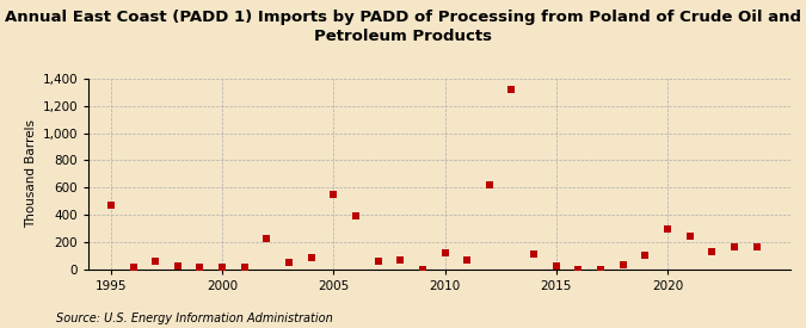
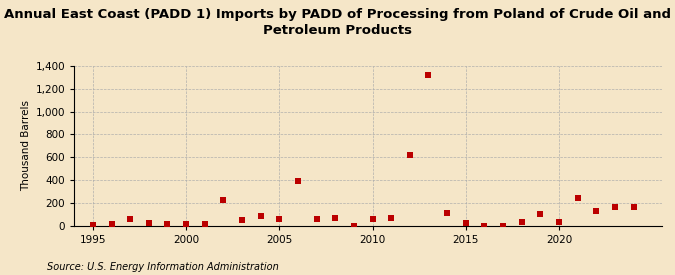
1995: 470 -> 0
2005: 550 -> 60
2010: 120 -> 60
2020: 290 -> 30
